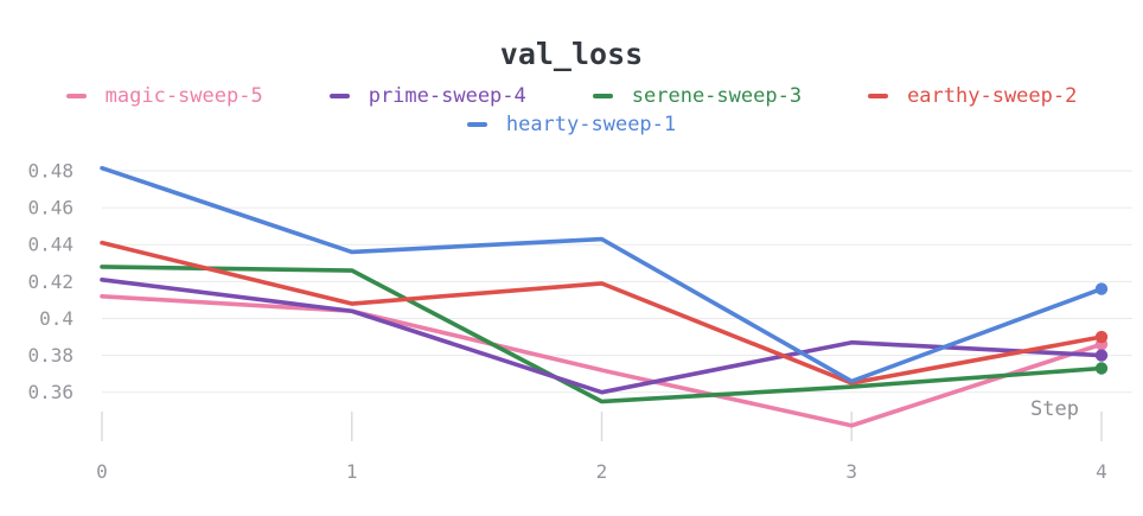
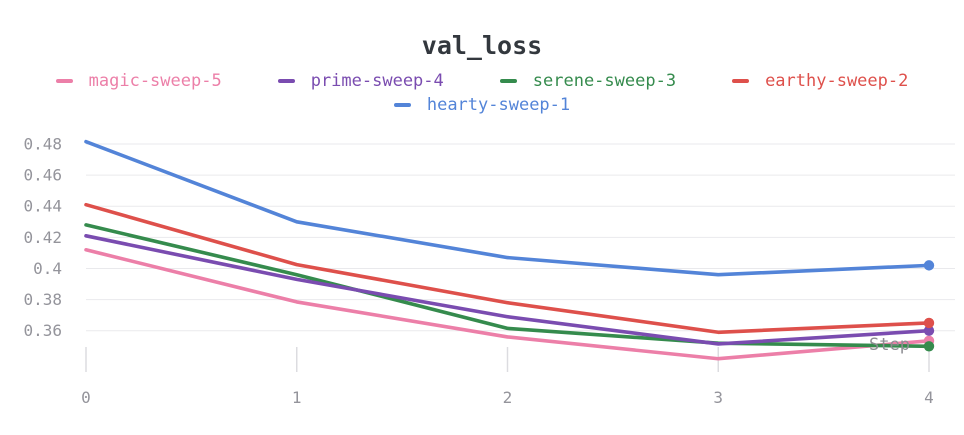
magic-sweep-5/1: 0.404 -> 0.379
serene-sweep-3/1: 0.426 -> 0.396
prime-sweep-4/1: 0.404 -> 0.393
earthy-sweep-2/1: 0.408 -> 0.403
hearty-sweep-1/1: 0.436 -> 0.430
magic-sweep-5/2: 0.372 -> 0.356
serene-sweep-3/2: 0.355 -> 0.361
prime-sweep-4/2: 0.360 -> 0.369
earthy-sweep-2/2: 0.419 -> 0.378
hearty-sweep-1/2: 0.443 -> 0.407
serene-sweep-3/3: 0.363 -> 0.352
prime-sweep-4/3: 0.387 -> 0.351
earthy-sweep-2/3: 0.365 -> 0.359
hearty-sweep-1/3: 0.366 -> 0.396
magic-sweep-5/4: 0.386 -> 0.353
serene-sweep-3/4: 0.373 -> 0.350
prime-sweep-4/4: 0.380 -> 0.360
earthy-sweep-2/4: 0.390 -> 0.365
hearty-sweep-1/4: 0.416 -> 0.402
